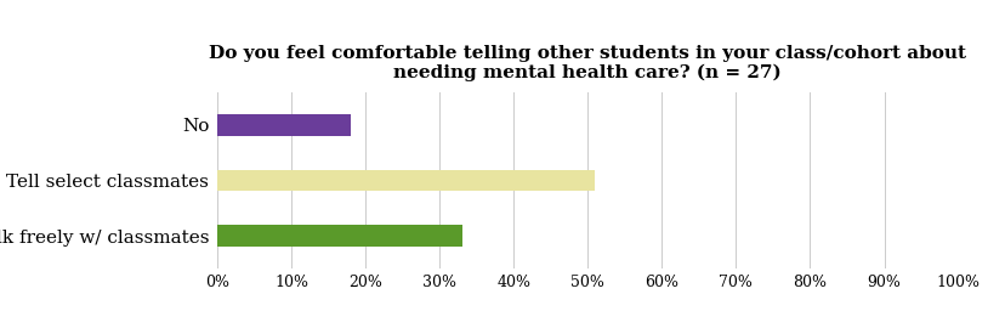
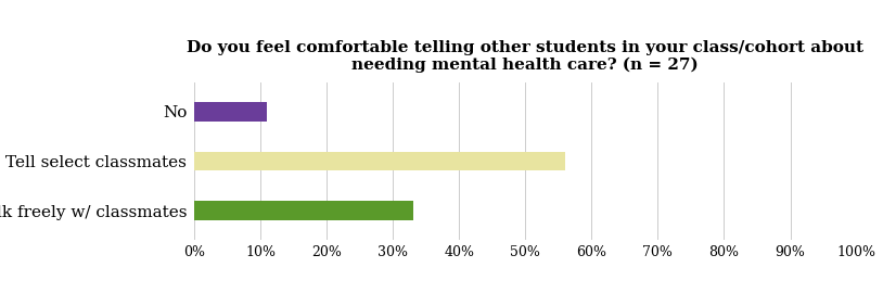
No: 18% -> 11%
Tell select classmates: 51% -> 56%
